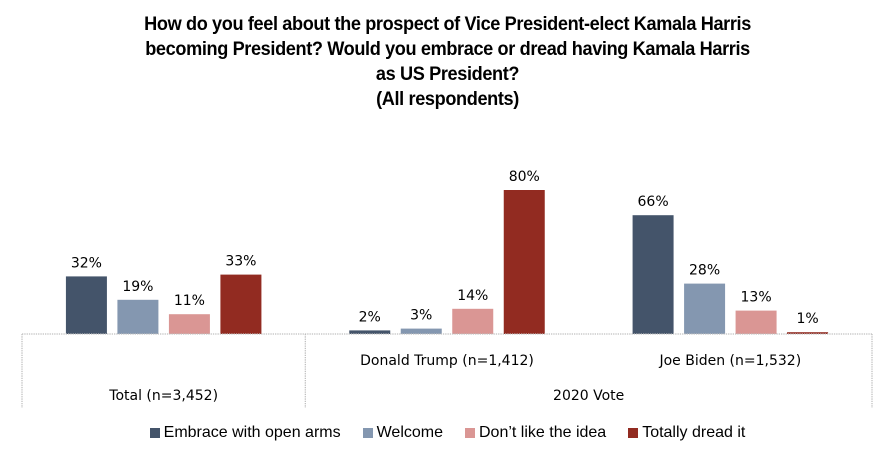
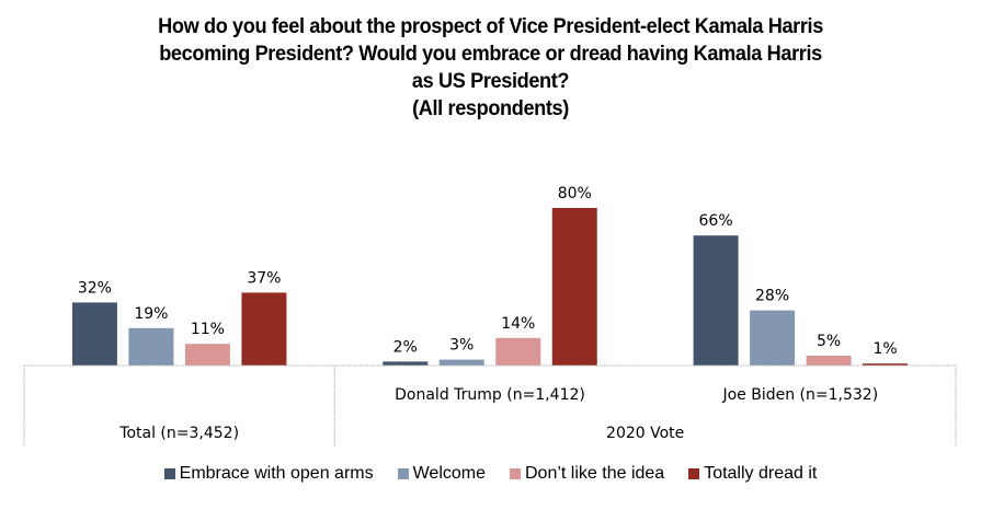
Totally dread it/Total (n=3,452): 33% -> 37%
Don’t like the idea/Joe Biden (n=1,532): 13% -> 5%
